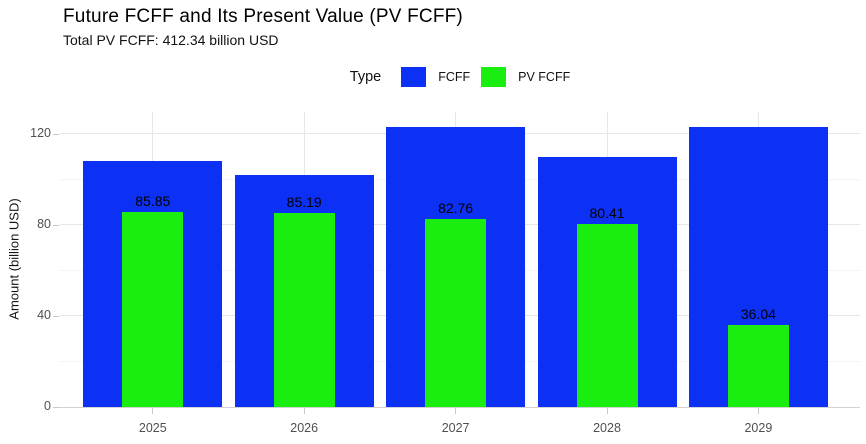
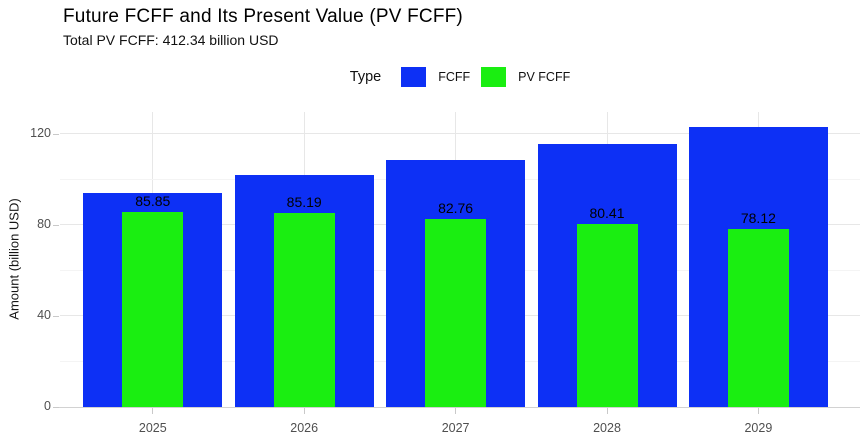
FCFF/2025: 108 -> 94
FCFF/2027: 123 -> 109
FCFF/2028: 110 -> 116
PV FCFF/2029: 36.04 -> 78.12
